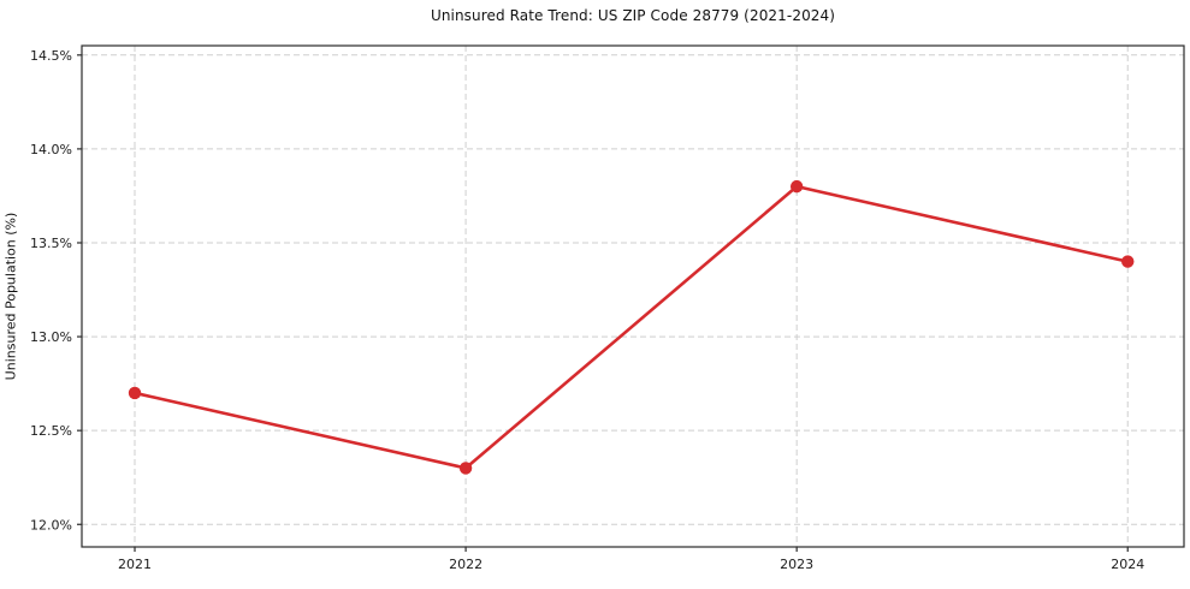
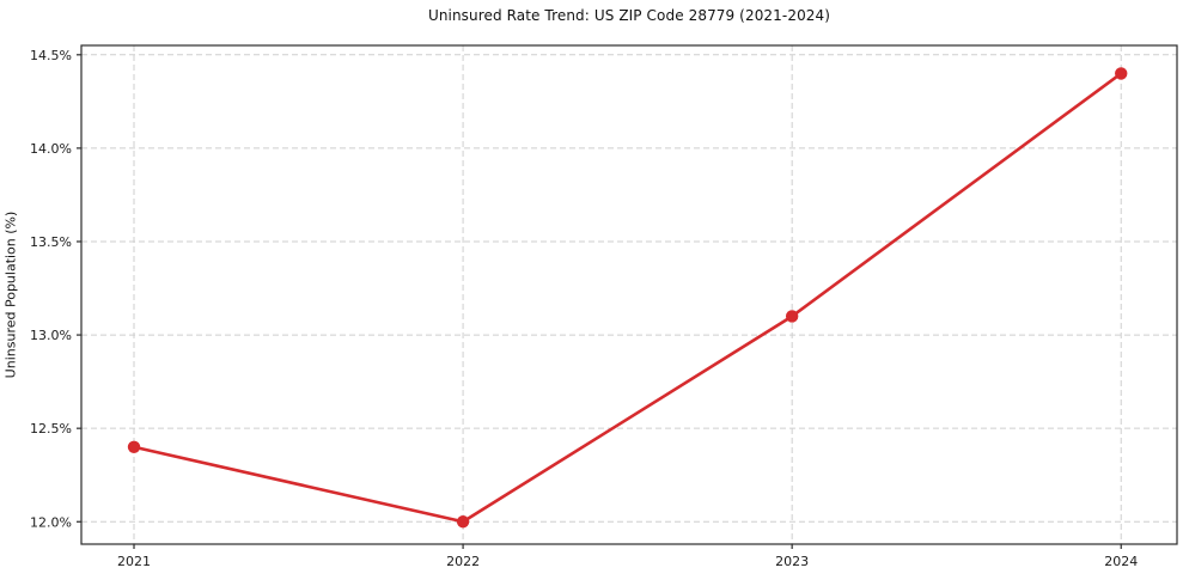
2021: 12.7% -> 12.4%
2022: 12.3% -> 12.0%
2023: 13.8% -> 13.1%
2024: 13.4% -> 14.4%
